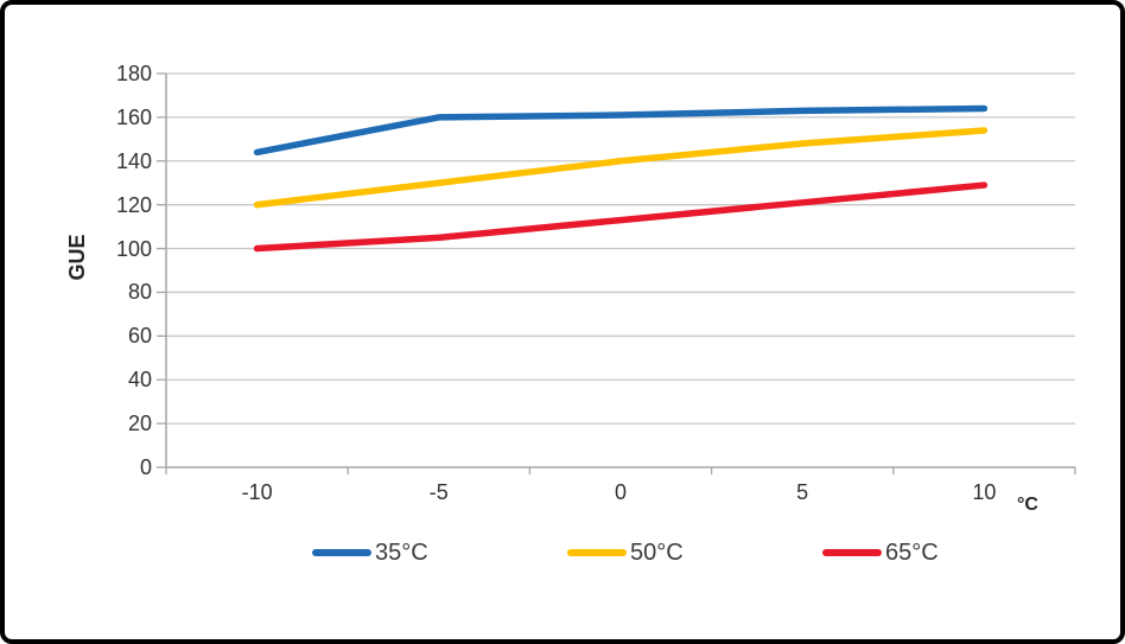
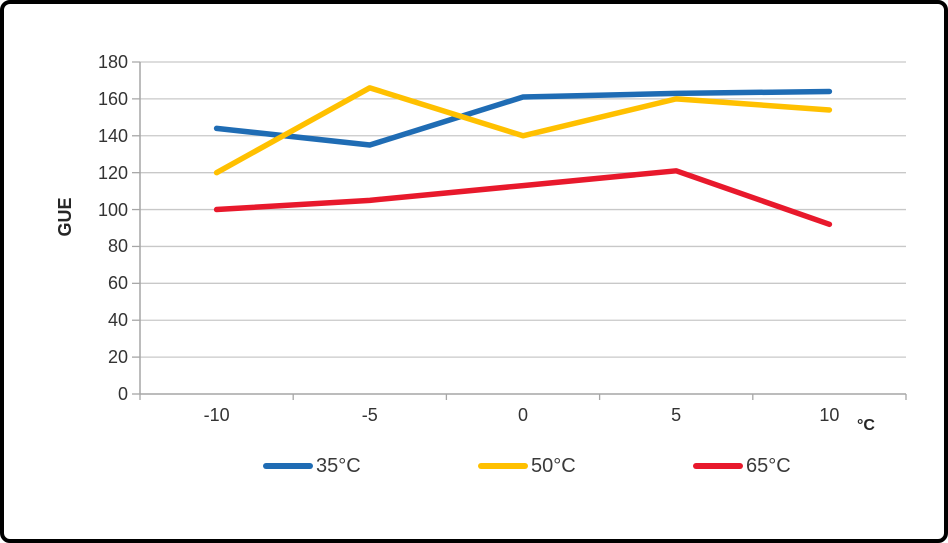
35°C/-5: 160 -> 135
50°C/-5: 130 -> 166
50°C/5: 148 -> 160
65°C/10: 129 -> 92
